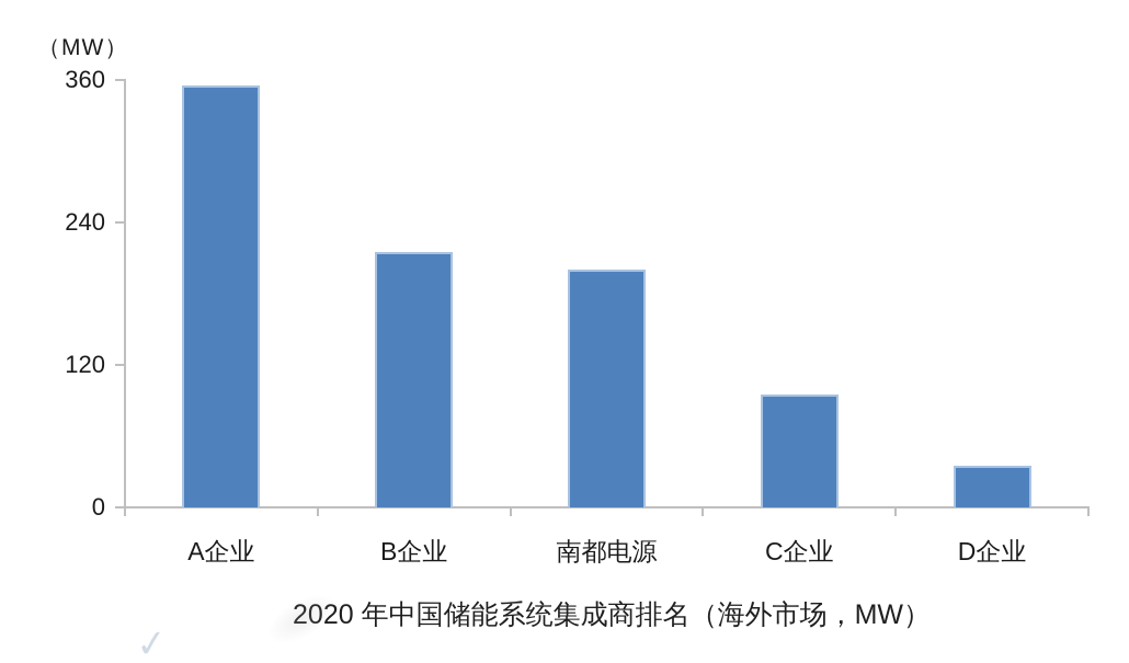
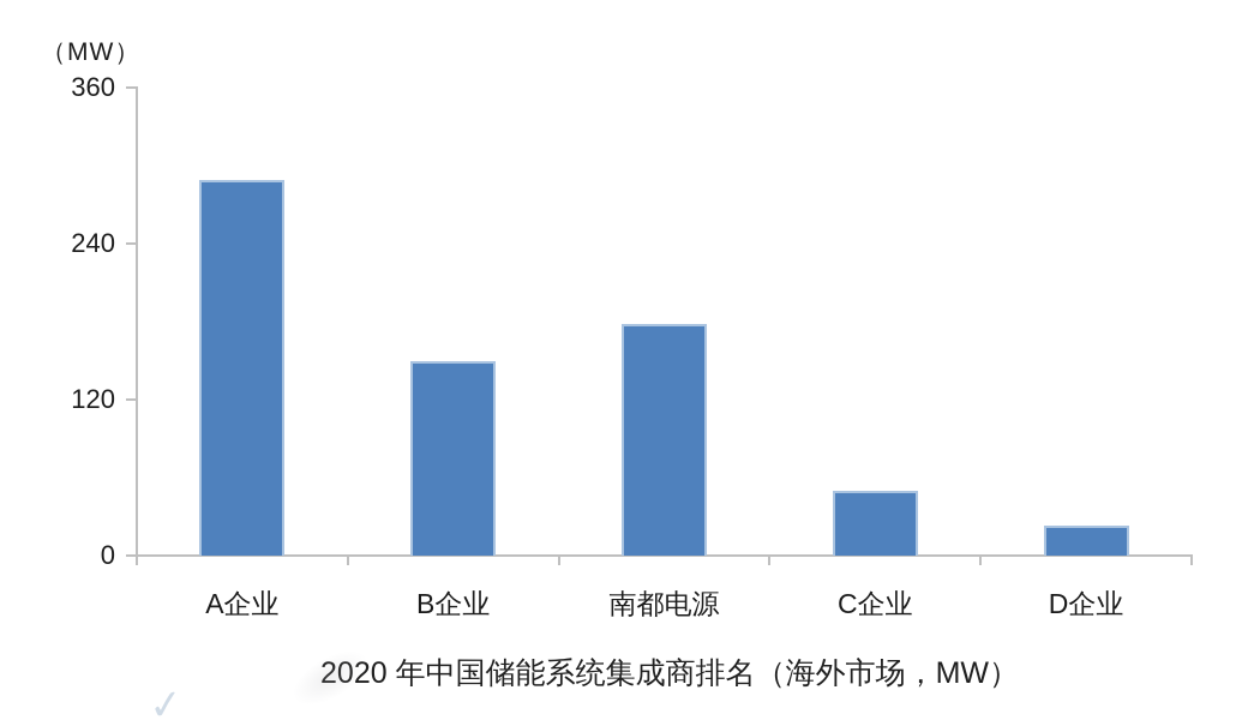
A企业: 355 -> 289
B企业: 215 -> 150
南都电源: 200 -> 178
C企业: 95 -> 50
D企业: 35 -> 23
